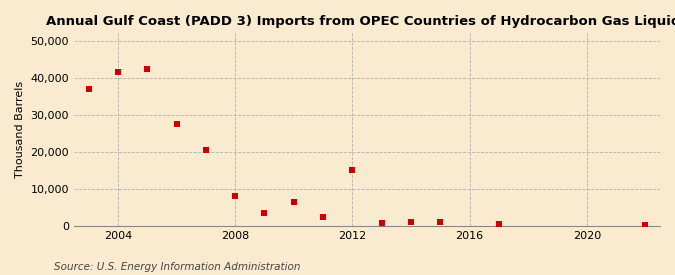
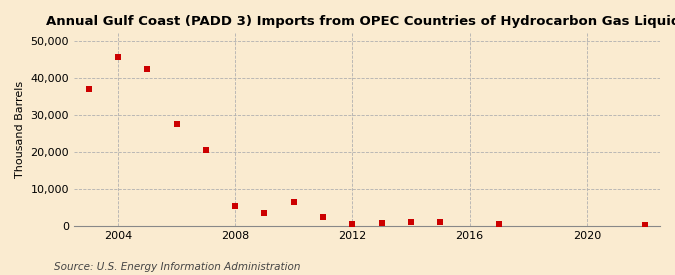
2004: 41,500 -> 45,500
2008: 8,000 -> 5,500
2012: 15,000 -> 500
